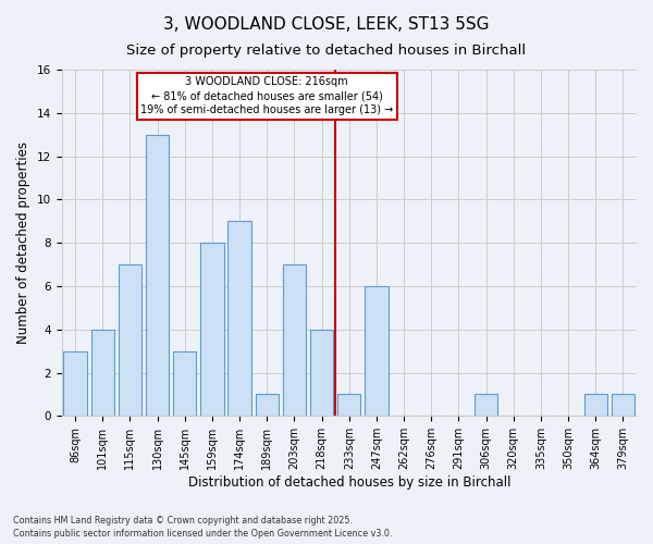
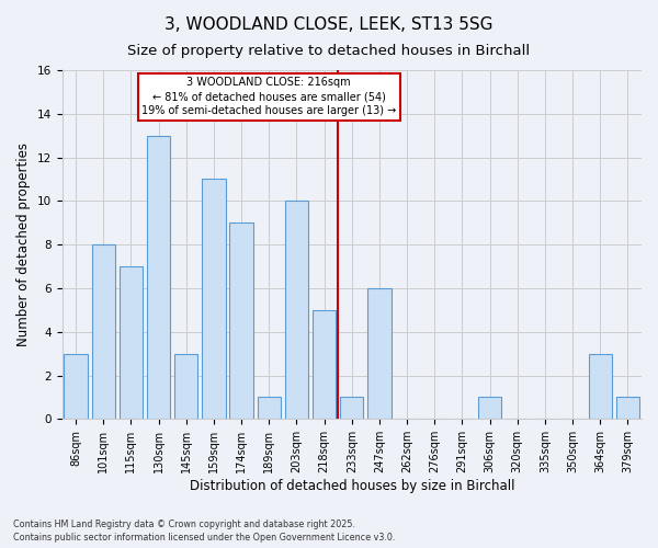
101sqm: 4 -> 8
159sqm: 8 -> 11
203sqm: 7 -> 10
218sqm: 4 -> 5
364sqm: 1 -> 3
